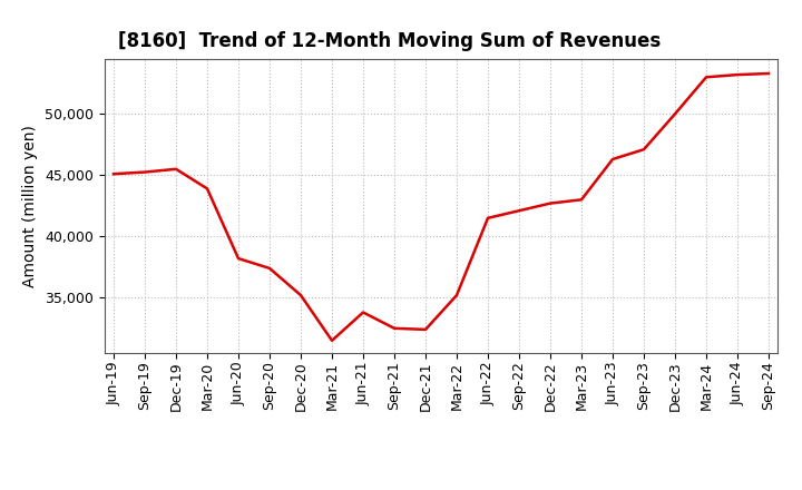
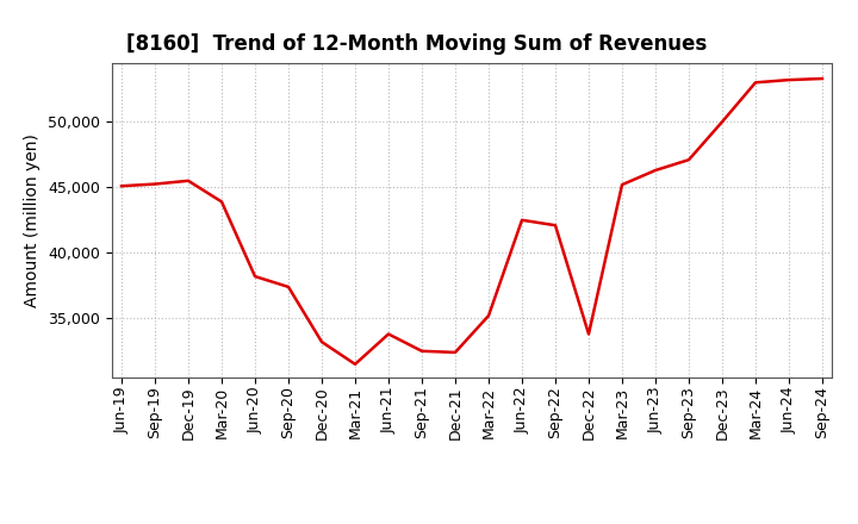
Dec-20: 35,200 -> 33,200
Jun-22: 41,500 -> 42,500
Dec-22: 42,700 -> 33,800
Mar-23: 43,000 -> 45,200
